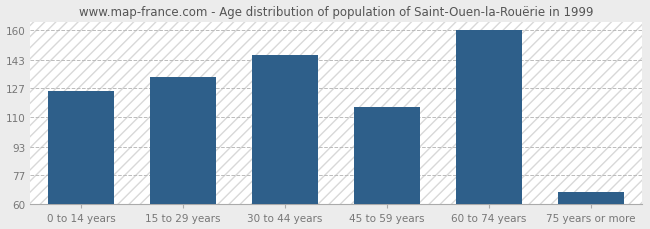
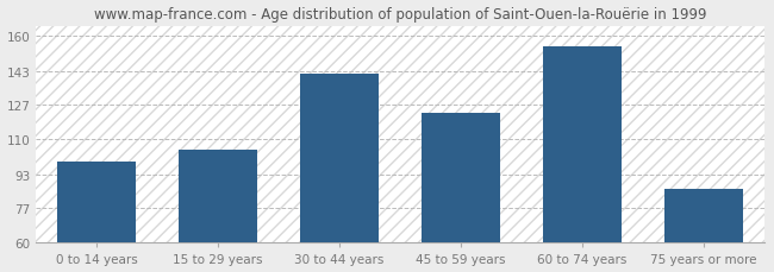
0 to 14 years: 125 -> 99
15 to 29 years: 133 -> 105
30 to 44 years: 146 -> 142
45 to 59 years: 116 -> 123
60 to 74 years: 160 -> 155
75 years or more: 67 -> 86
